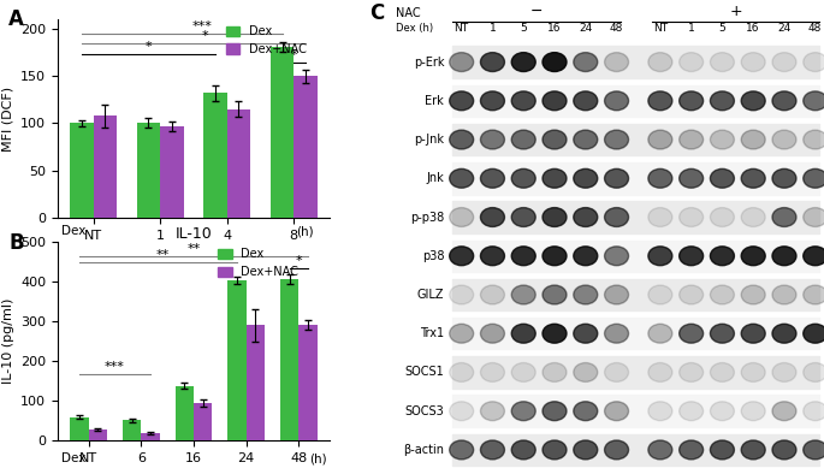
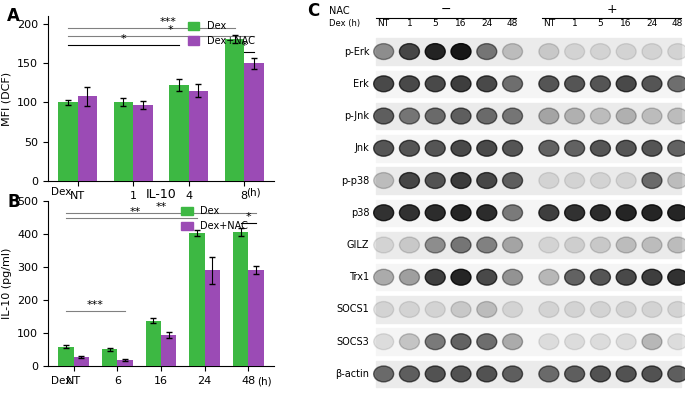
Dex/4: 132 -> 122
